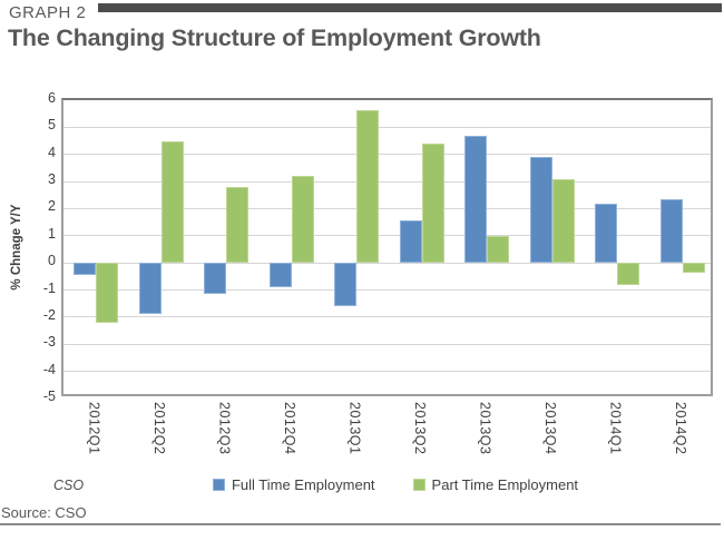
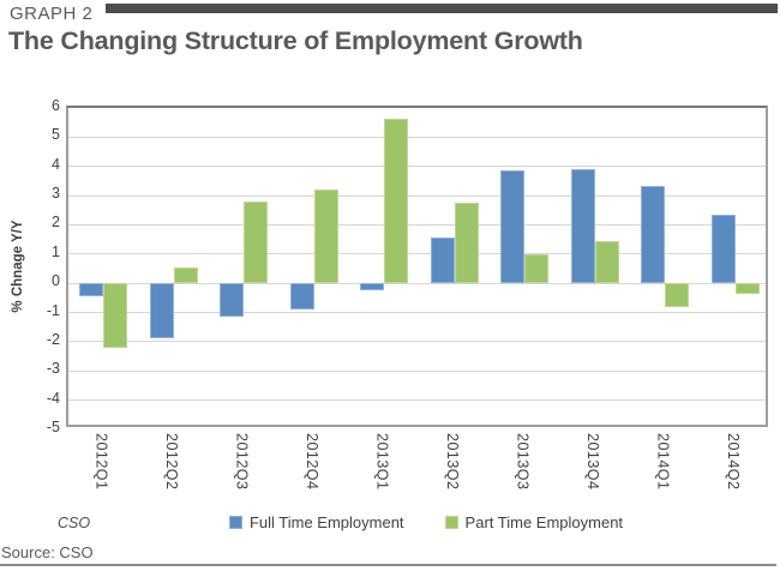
Part Time Employment/2012Q2: 4.5 -> 0.6
Full Time Employment/2013Q1: -1.6 -> -0.2
Part Time Employment/2013Q2: 4.4 -> 2.8
Full Time Employment/2013Q3: 4.7 -> 3.9
Part Time Employment/2013Q4: 3.1 -> 1.4
Full Time Employment/2014Q1: 2.2 -> 3.4
